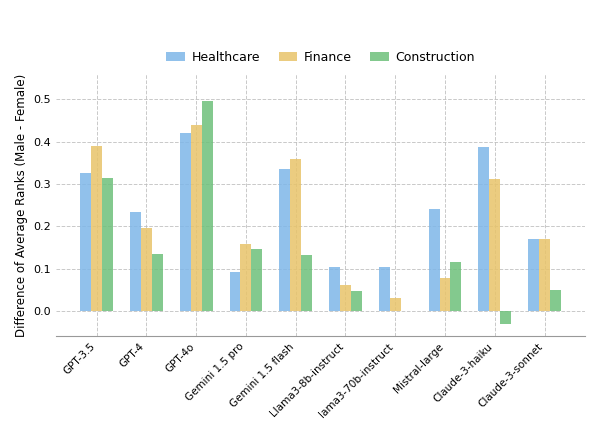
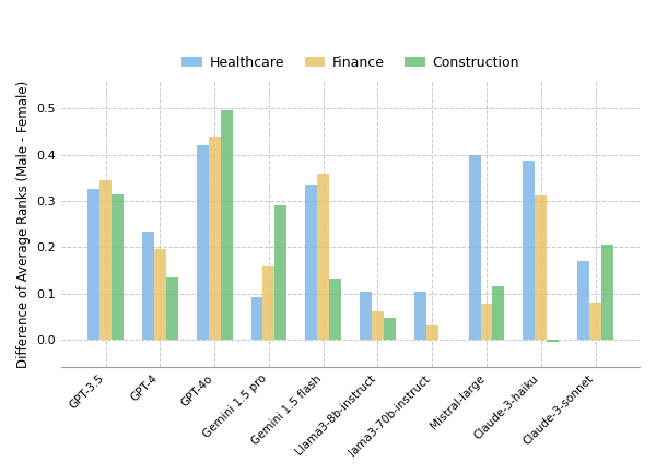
Finance/GPT-3.5: 0.390 -> 0.345
Construction/Gemini 1.5 pro: 0.147 -> 0.290
Healthcare/Mistral-large: 0.242 -> 0.400
Construction/Claude-3-haiku: -0.030 -> -0.005
Finance/Claude-3-sonnet: 0.170 -> 0.080
Construction/Claude-3-sonnet: 0.050 -> 0.205
